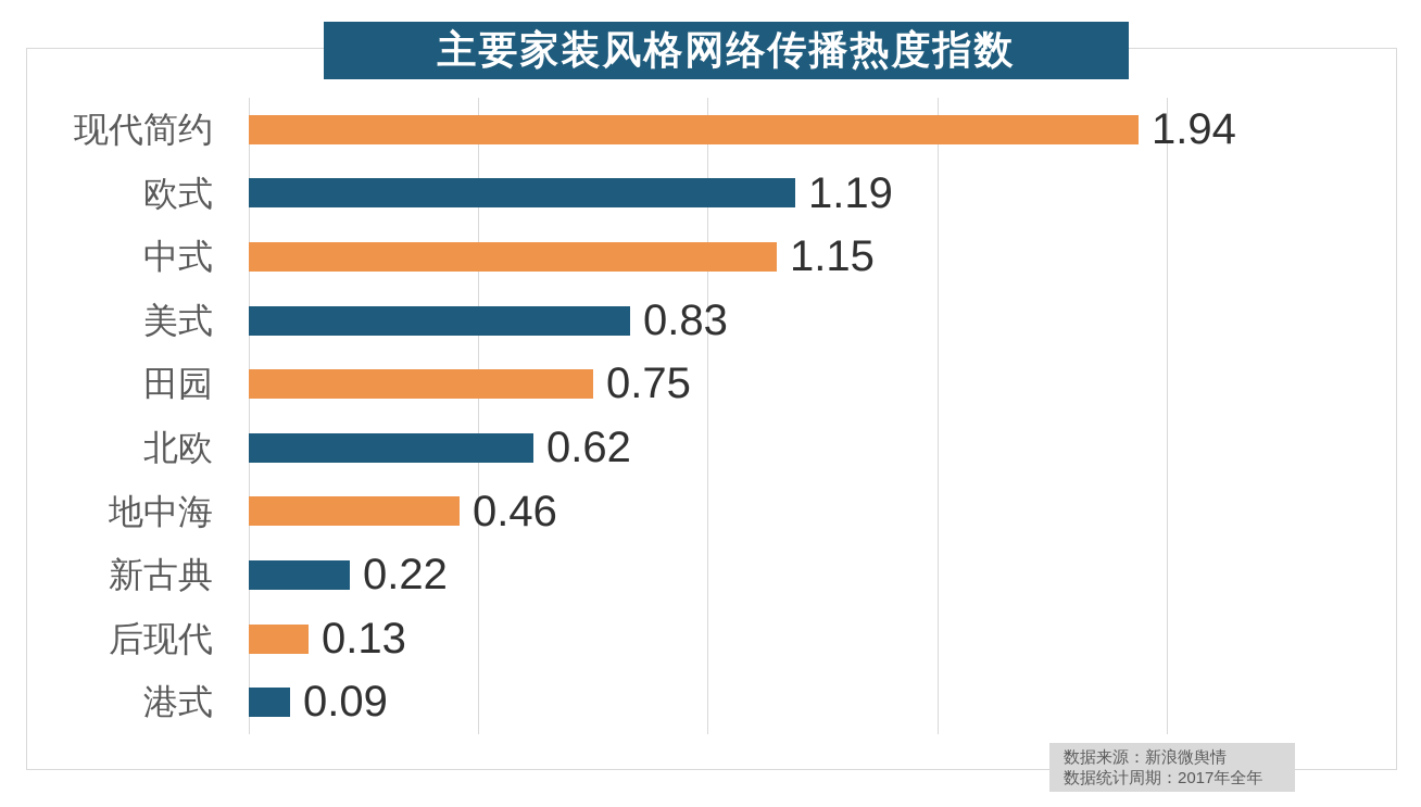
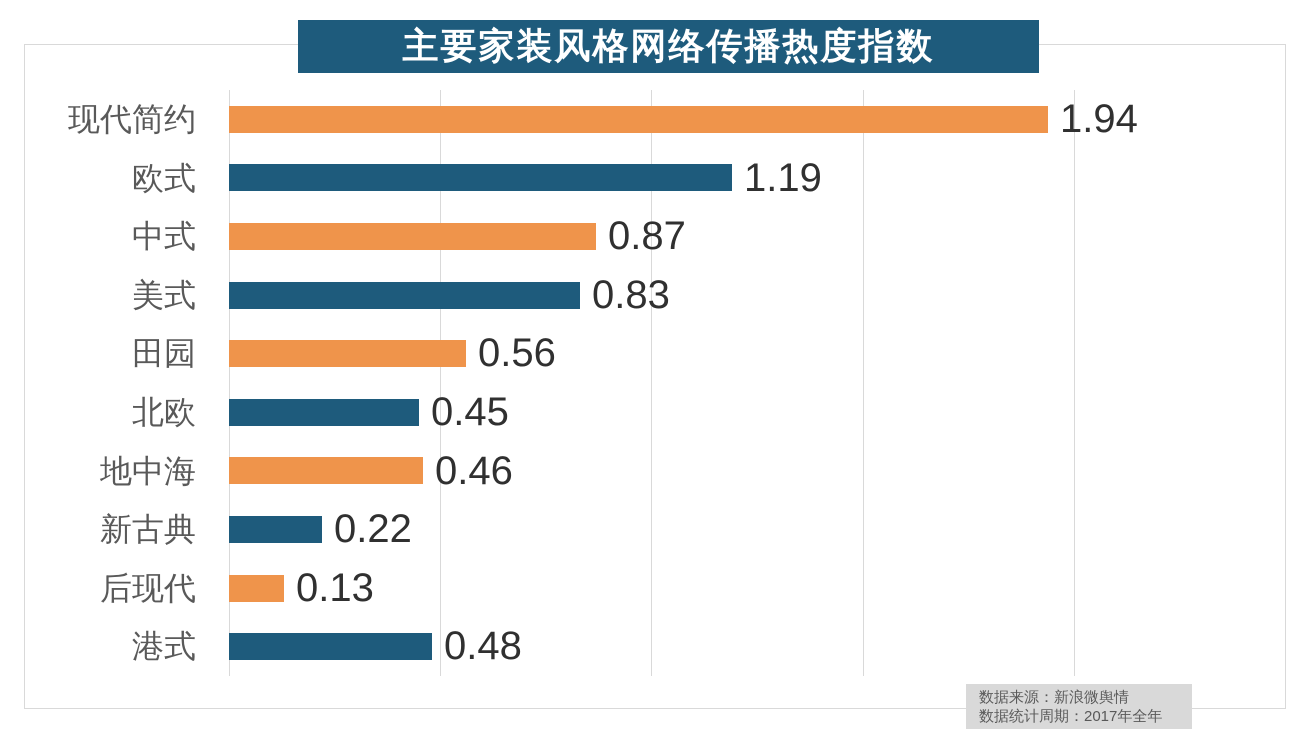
中式: 1.15 -> 0.87
田园: 0.75 -> 0.56
北欧: 0.62 -> 0.45
港式: 0.09 -> 0.48
